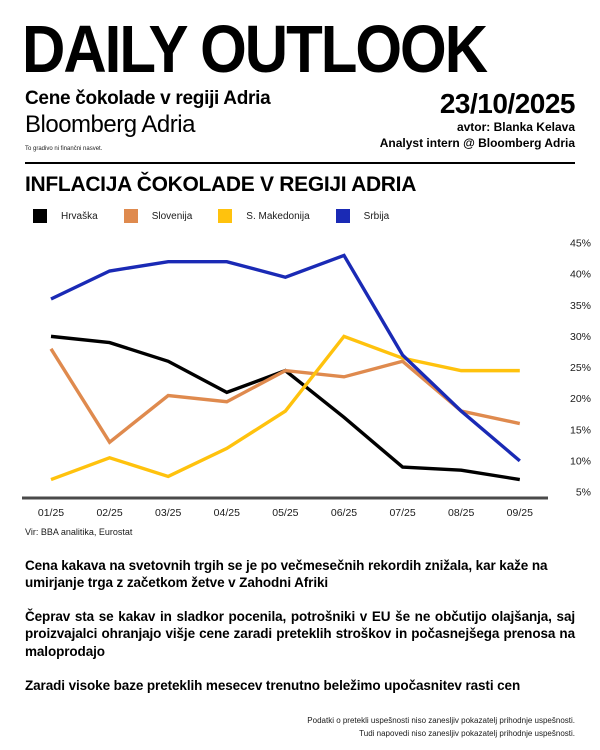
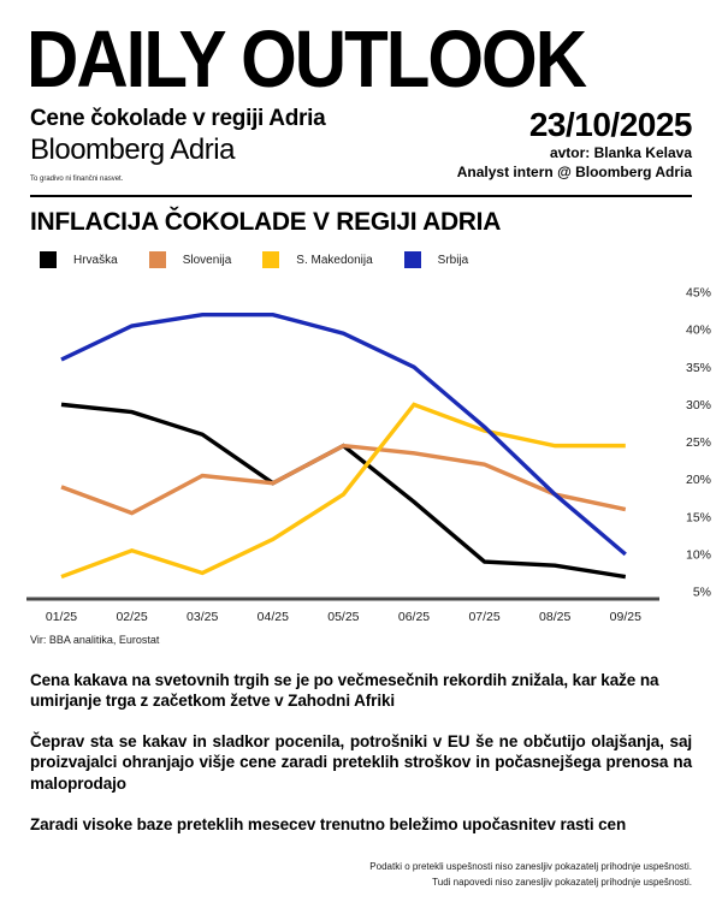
Slovenija/01/25: 28% -> 19%
Slovenija/02/25: 13% -> 16%
Hrvaška/04/25: 21% -> 20%
Srbija/06/25: 43% -> 35%
Slovenija/07/25: 26% -> 22%
